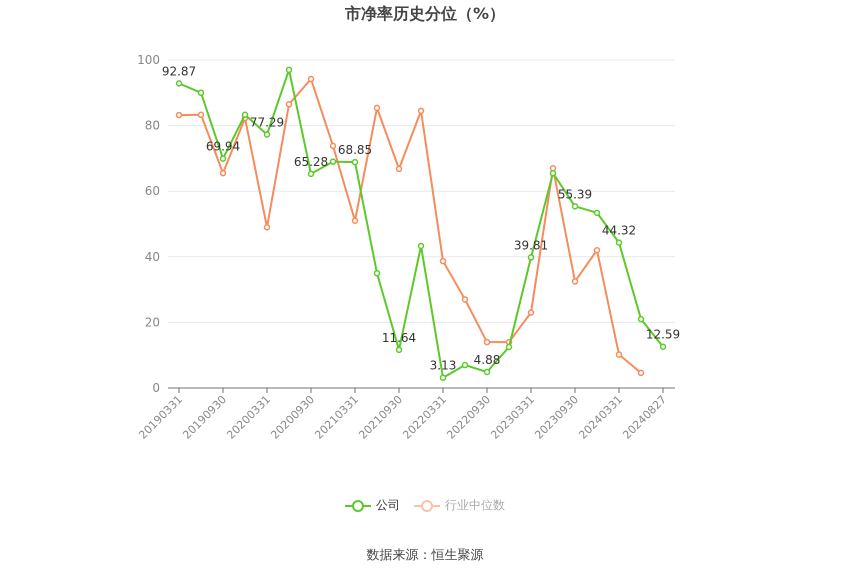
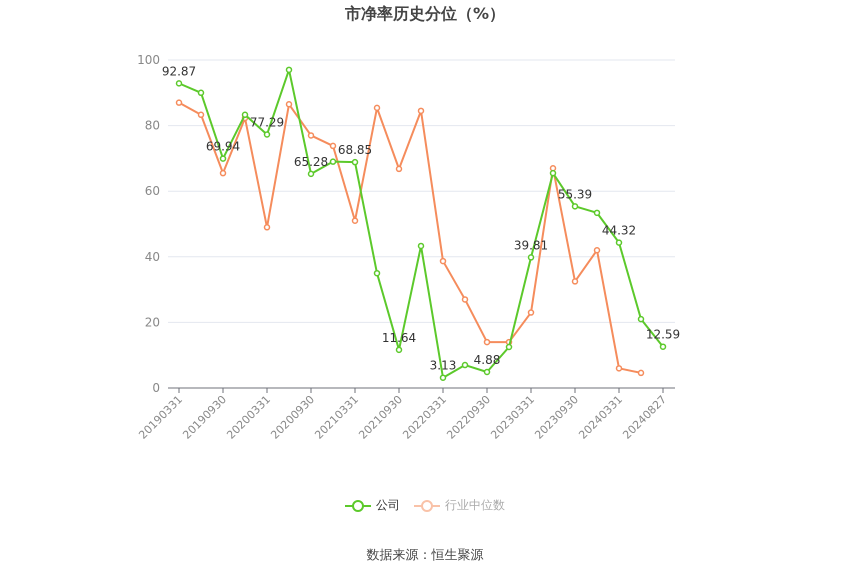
行业中位数/20190331: 83 -> 87
行业中位数/20200930: 94 -> 77
行业中位数/20240331: 10 -> 6
